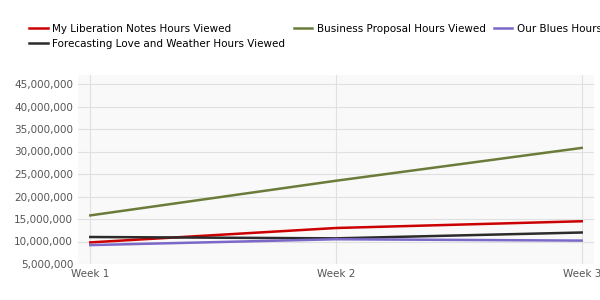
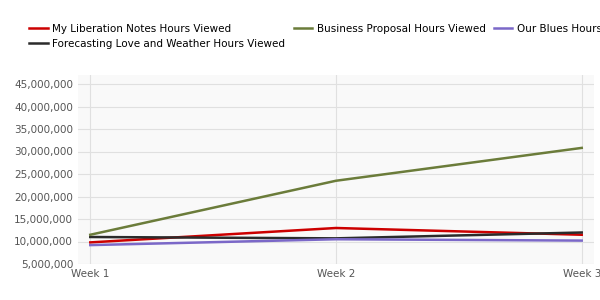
Business Proposal Hours Viewed/Week 1: 15,800,000 -> 11,500,000
My Liberation Notes Hours Viewed/Week 3: 14,500,000 -> 11,500,000
